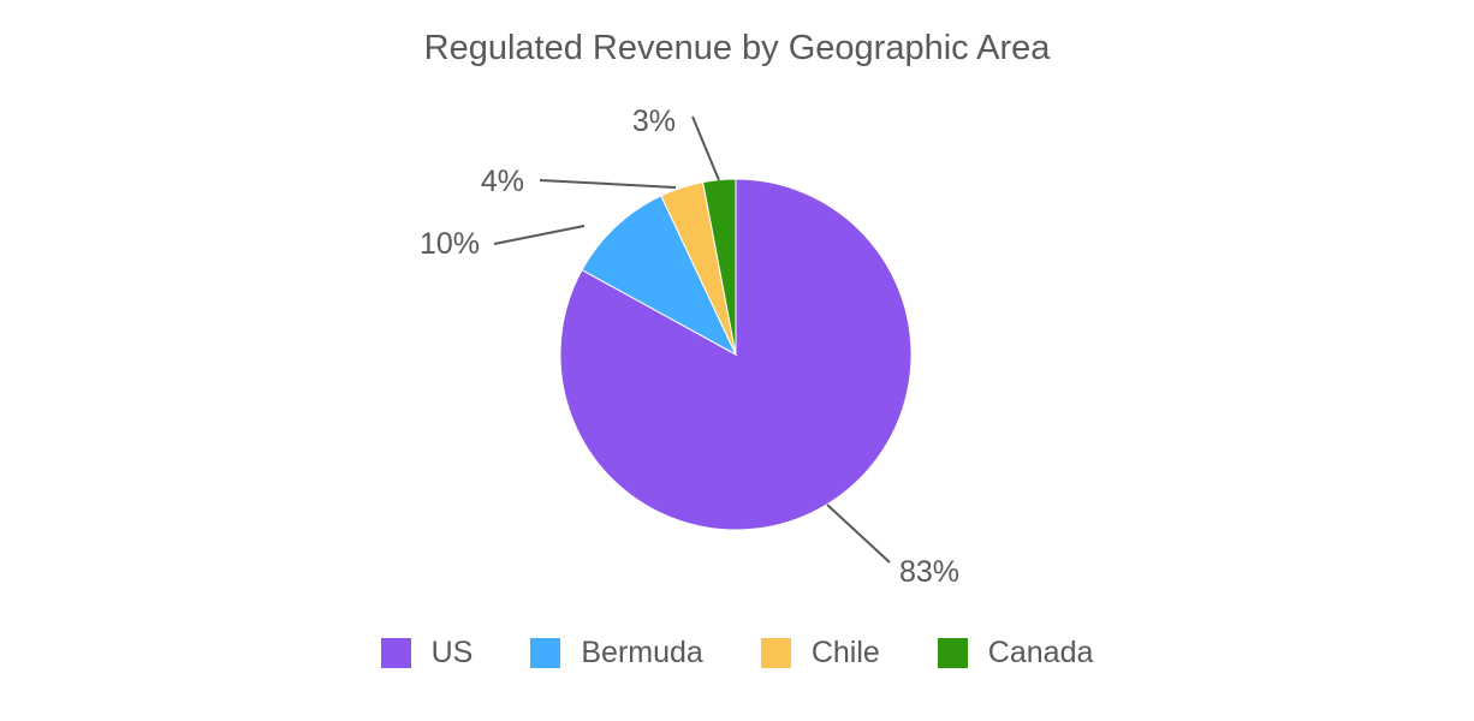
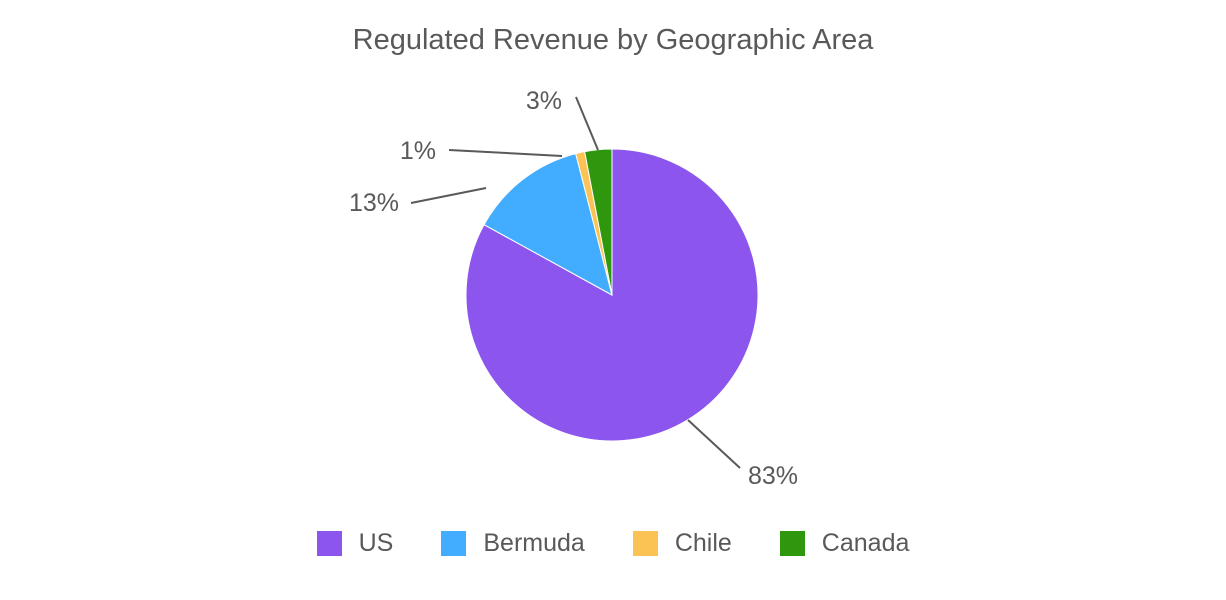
Bermuda: 10% -> 13%
Chile: 4% -> 1%
